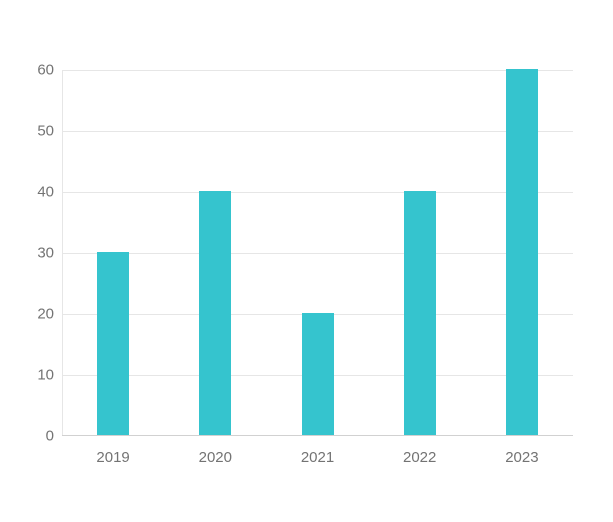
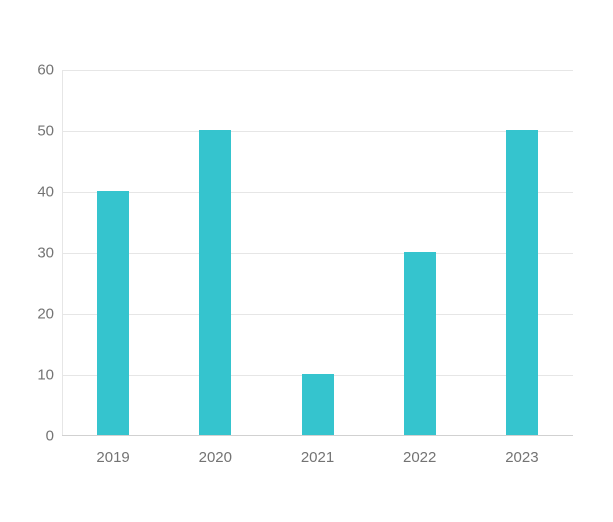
2019: 30 -> 40
2020: 40 -> 50
2021: 20 -> 10
2022: 40 -> 30
2023: 60 -> 50
